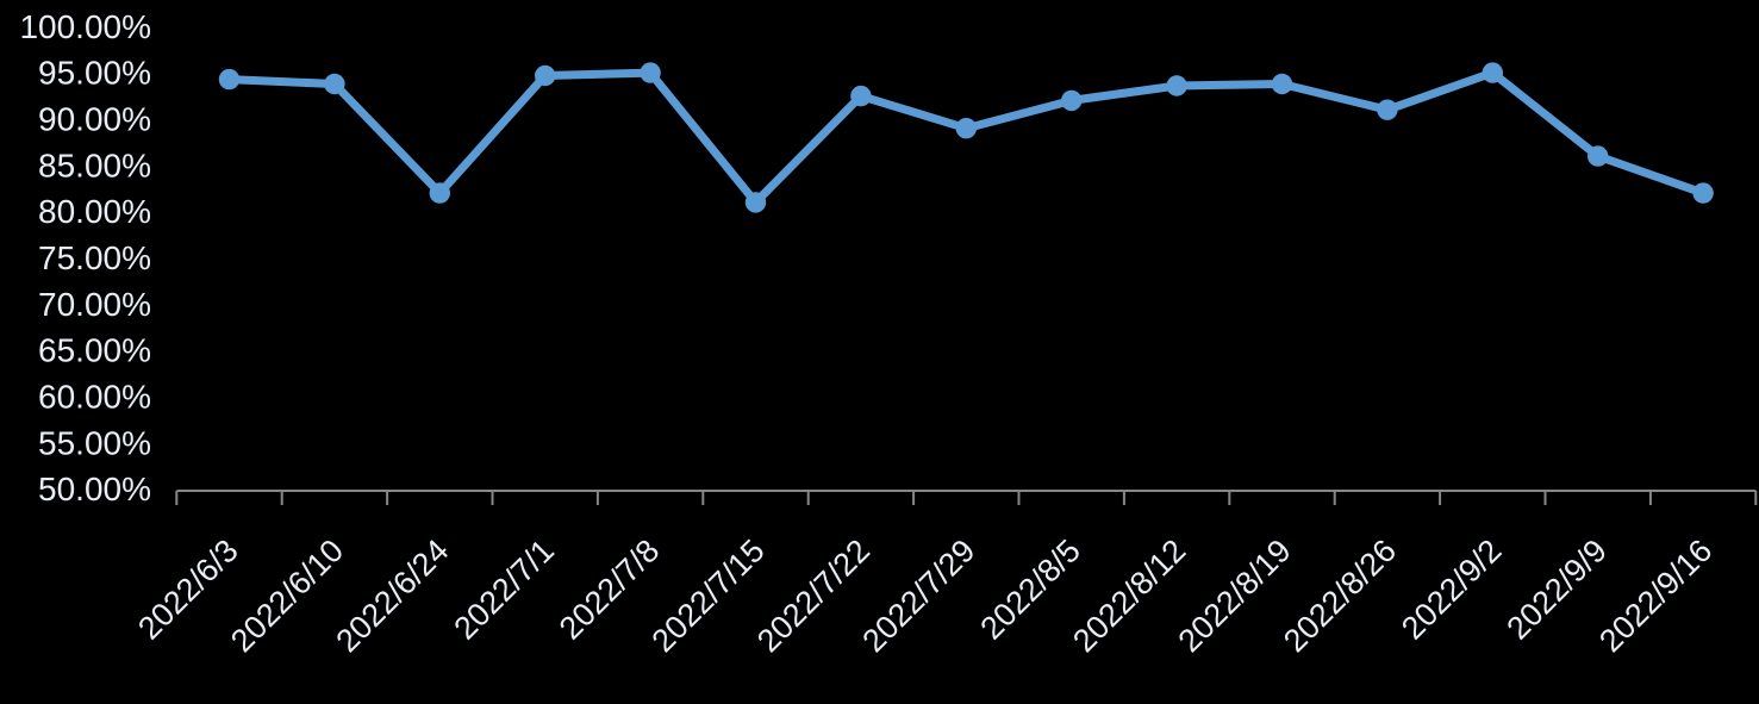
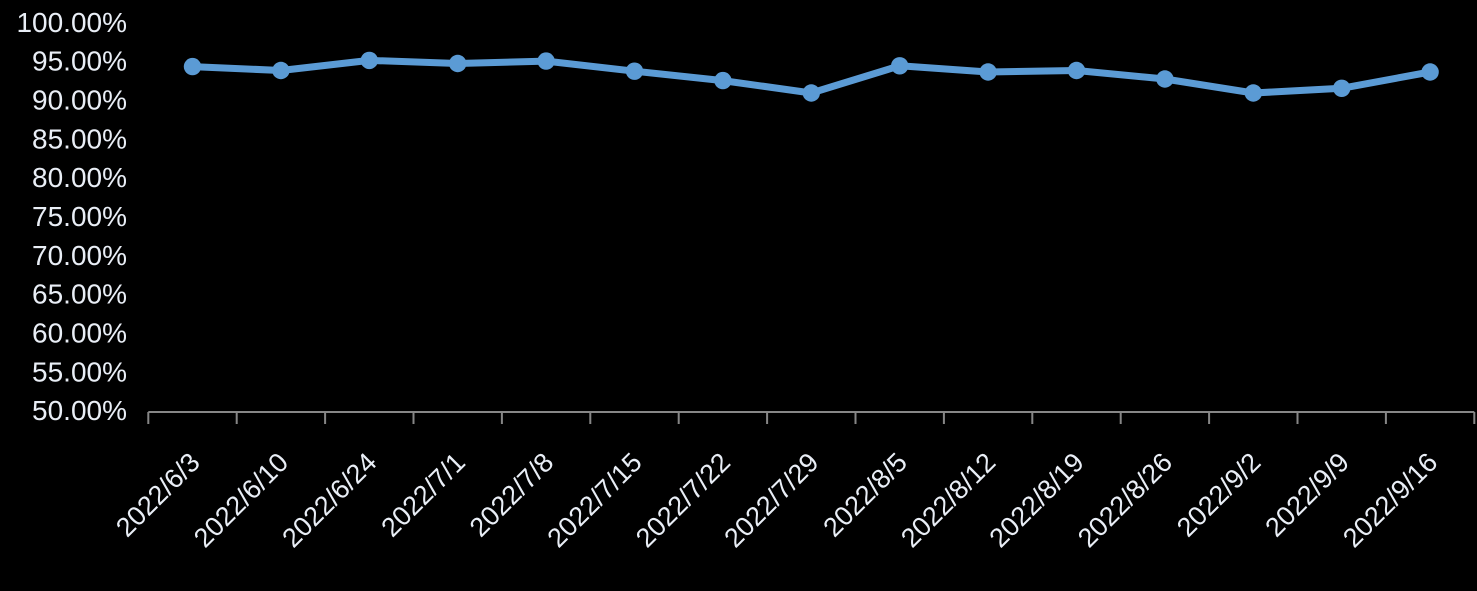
2022/6/24: 82% -> 95%
2022/7/15: 81% -> 94%
2022/7/29: 89% -> 91%
2022/8/5: 92% -> 94%
2022/8/26: 91% -> 93%
2022/9/2: 95% -> 91%
2022/9/9: 86% -> 92%
2022/9/16: 82% -> 94%
